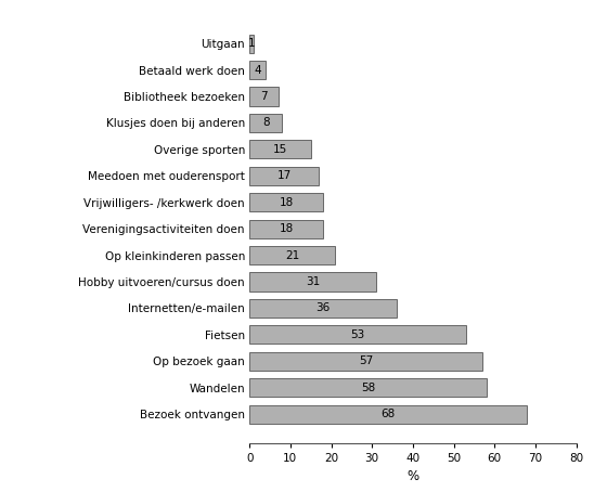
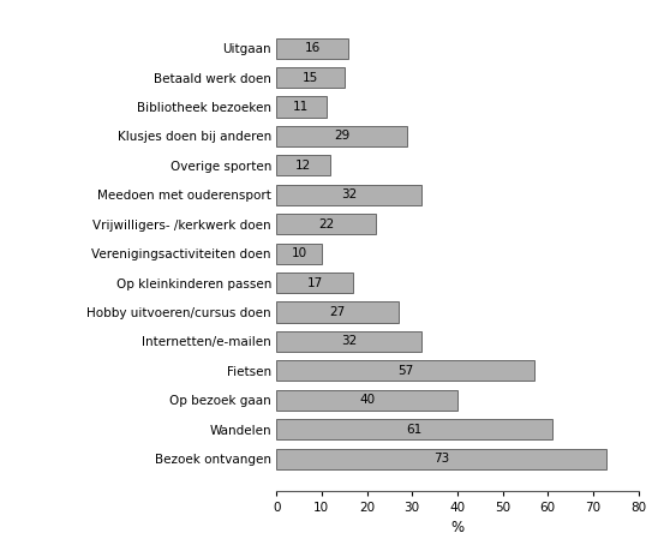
Uitgaan: 1 -> 16
Betaald werk doen: 4 -> 15
Bibliotheek bezoeken: 7 -> 11
Klusjes doen bij anderen: 8 -> 29
Overige sporten: 15 -> 12
Meedoen met ouderensport: 17 -> 32
Vrijwilligers- /kerkwerk doen: 18 -> 22
Verenigingsactiviteiten doen: 18 -> 10
Op kleinkinderen passen: 21 -> 17
Hobby uitvoeren/cursus doen: 31 -> 27
Internetten/e-mailen: 36 -> 32
Fietsen: 53 -> 57
Op bezoek gaan: 57 -> 40
Wandelen: 58 -> 61
Bezoek ontvangen: 68 -> 73
